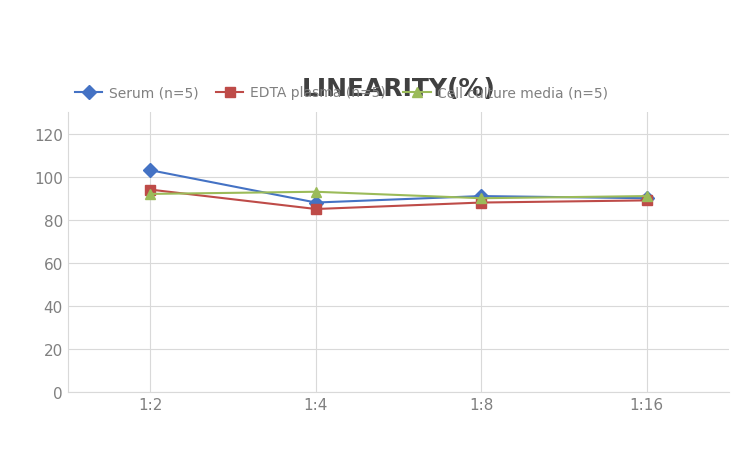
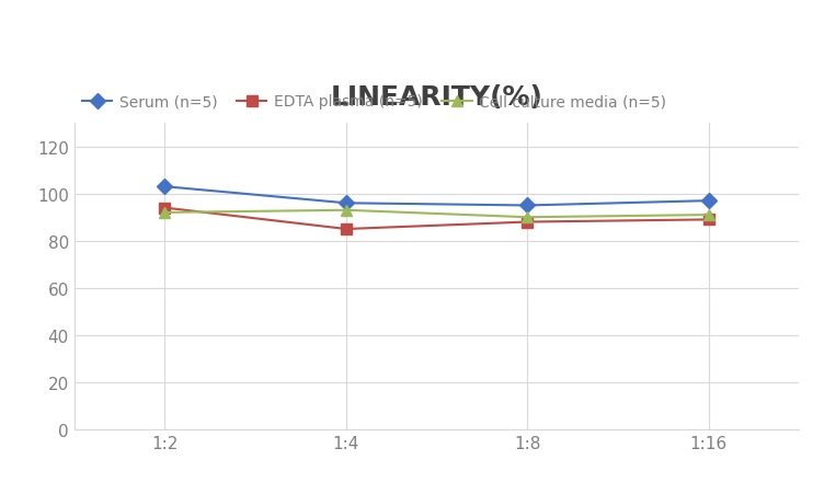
Serum (n=5)/1:4: 88 -> 96
Serum (n=5)/1:8: 91 -> 95
Serum (n=5)/1:16: 90 -> 97
